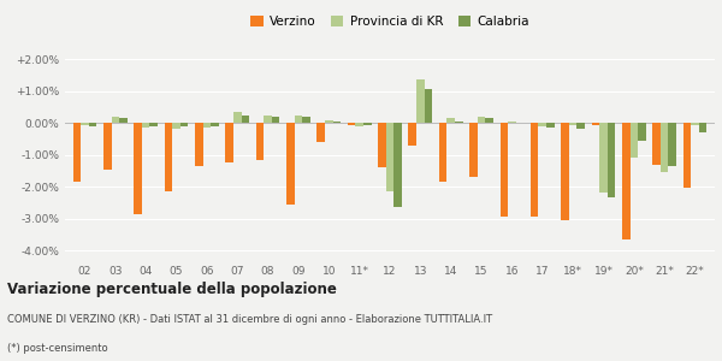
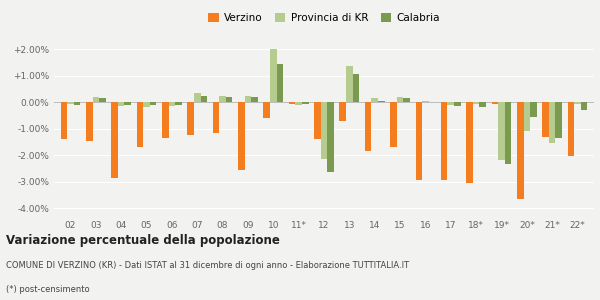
Verzino/02: -1.85% -> -1.40%
Verzino/05: -2.15% -> -1.70%
Provincia di KR/10: 0.10% -> 2.00%
Calabria/10: 0.05% -> 1.45%
